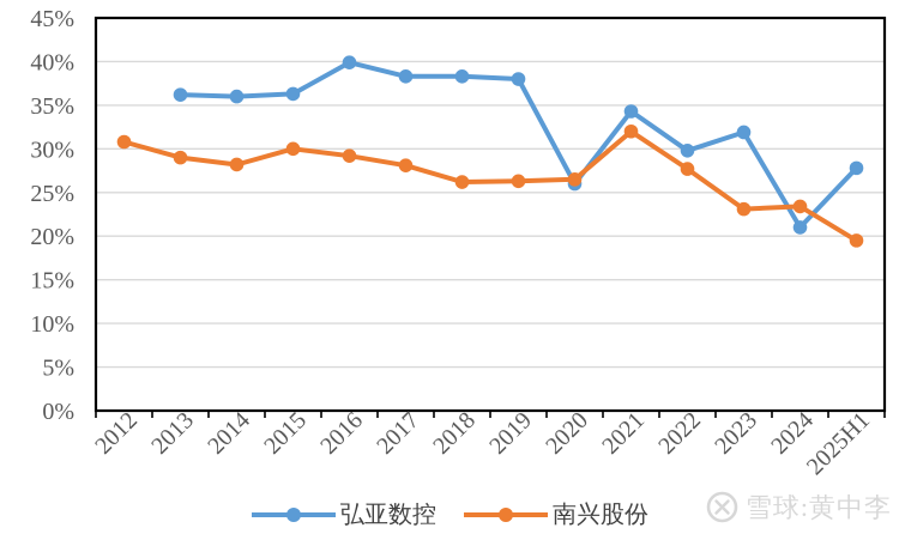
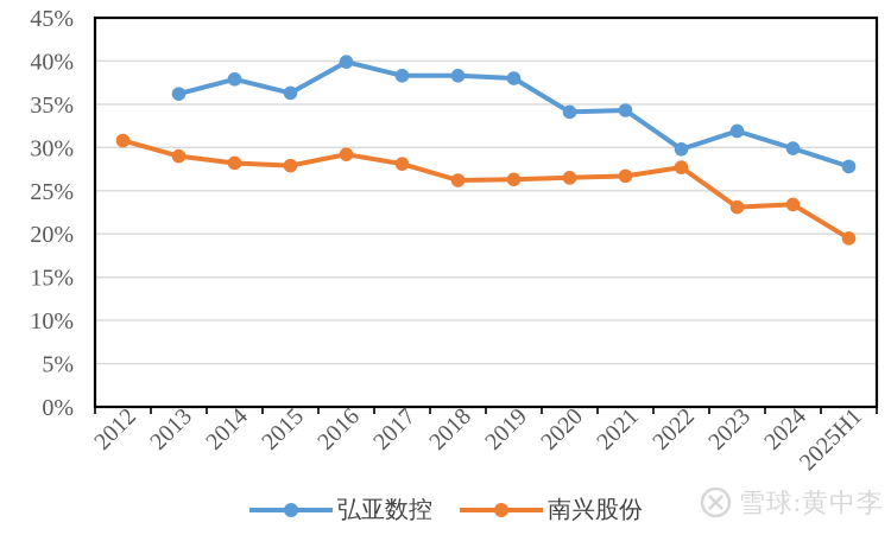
弘亚数控/2014: 36% -> 38%
南兴股份/2015: 30% -> 28%
弘亚数控/2020: 26% -> 34%
南兴股份/2021: 32% -> 27%
弘亚数控/2024: 21% -> 30%
